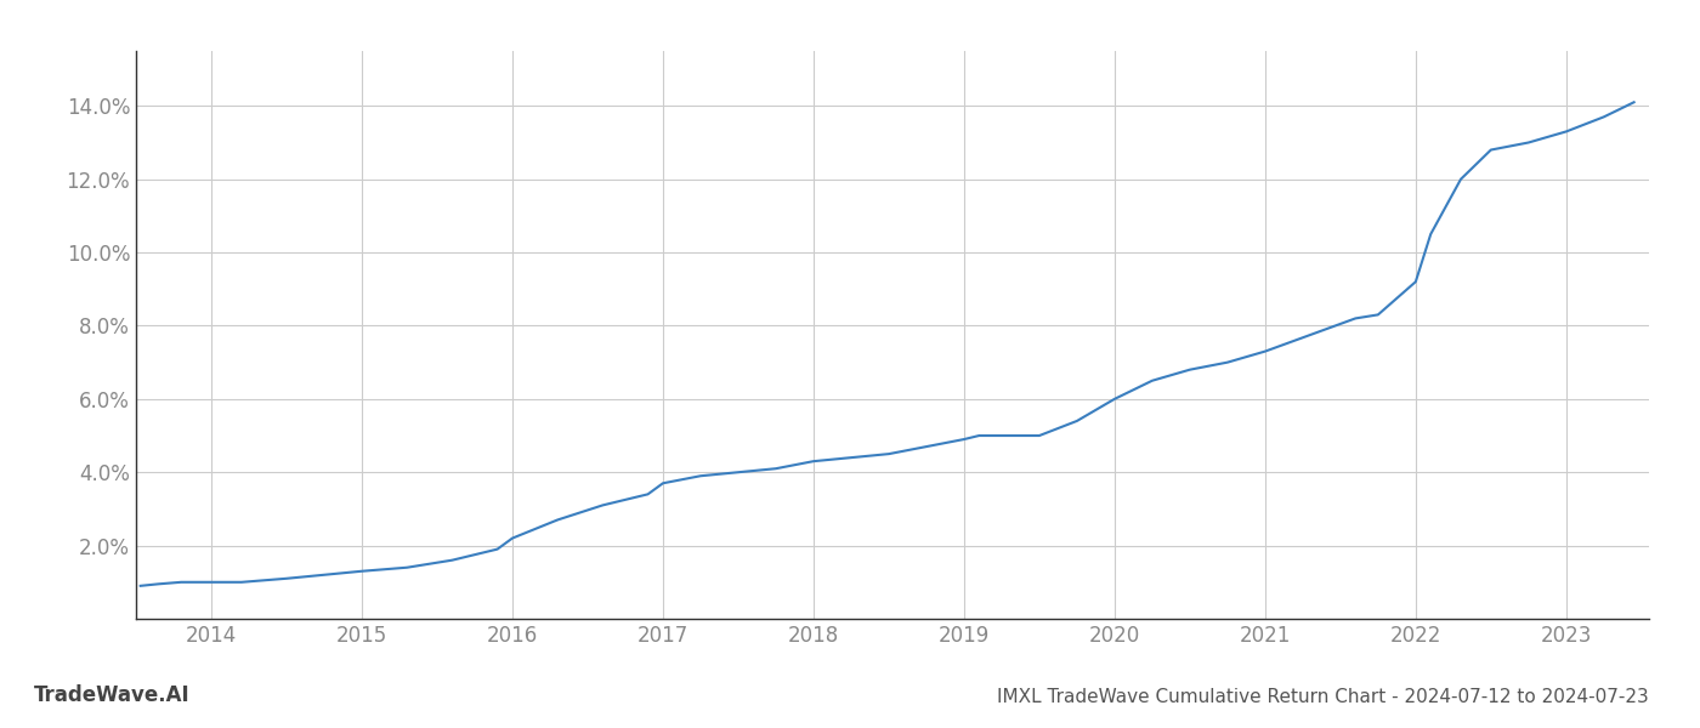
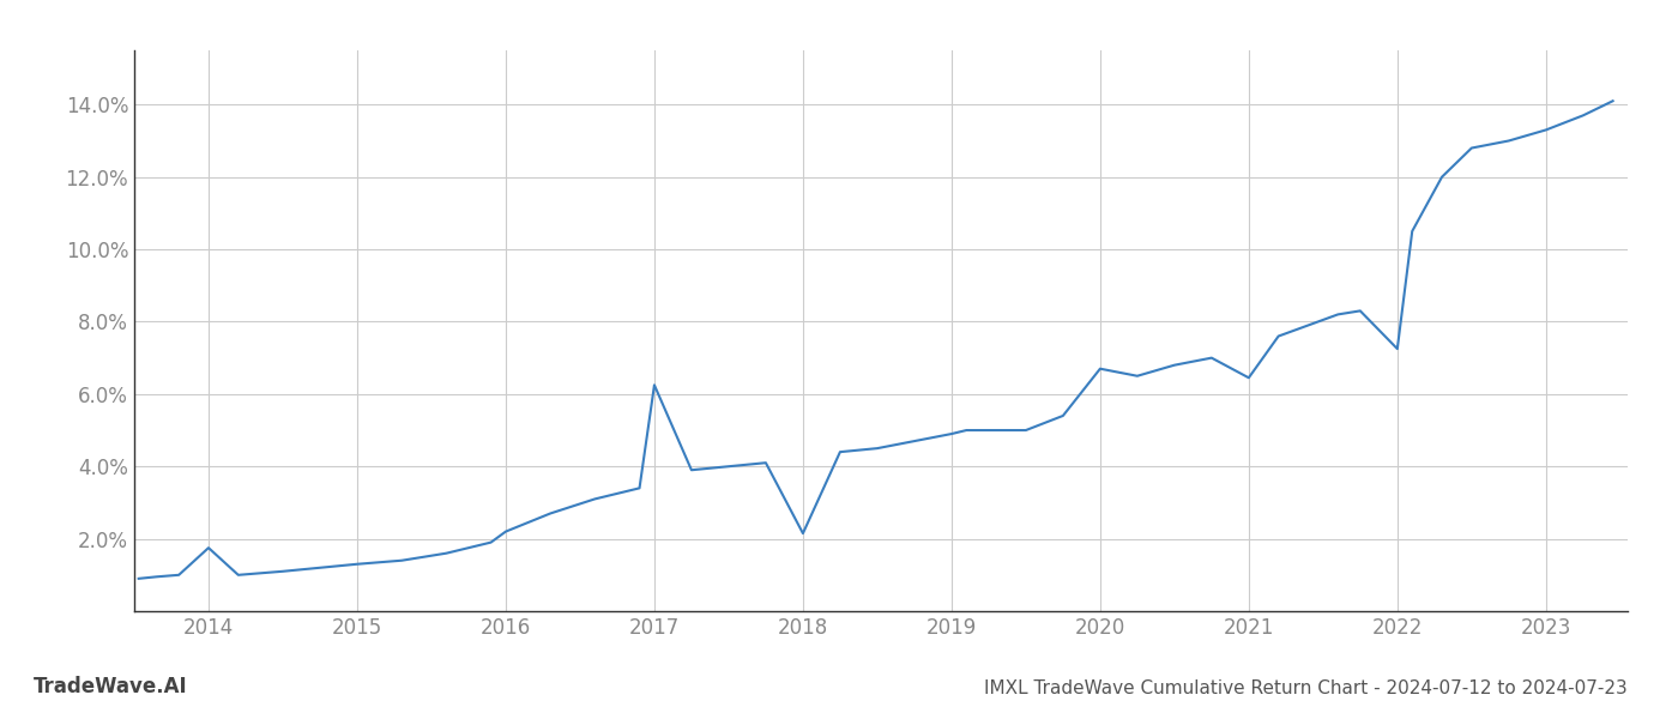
2014: 1.00% -> 1.75%
2017: 3.70% -> 6.25%
2018: 4.30% -> 2.15%
2020: 6.00% -> 6.70%
2021: 7.30% -> 6.45%
2022: 9.20% -> 7.25%
